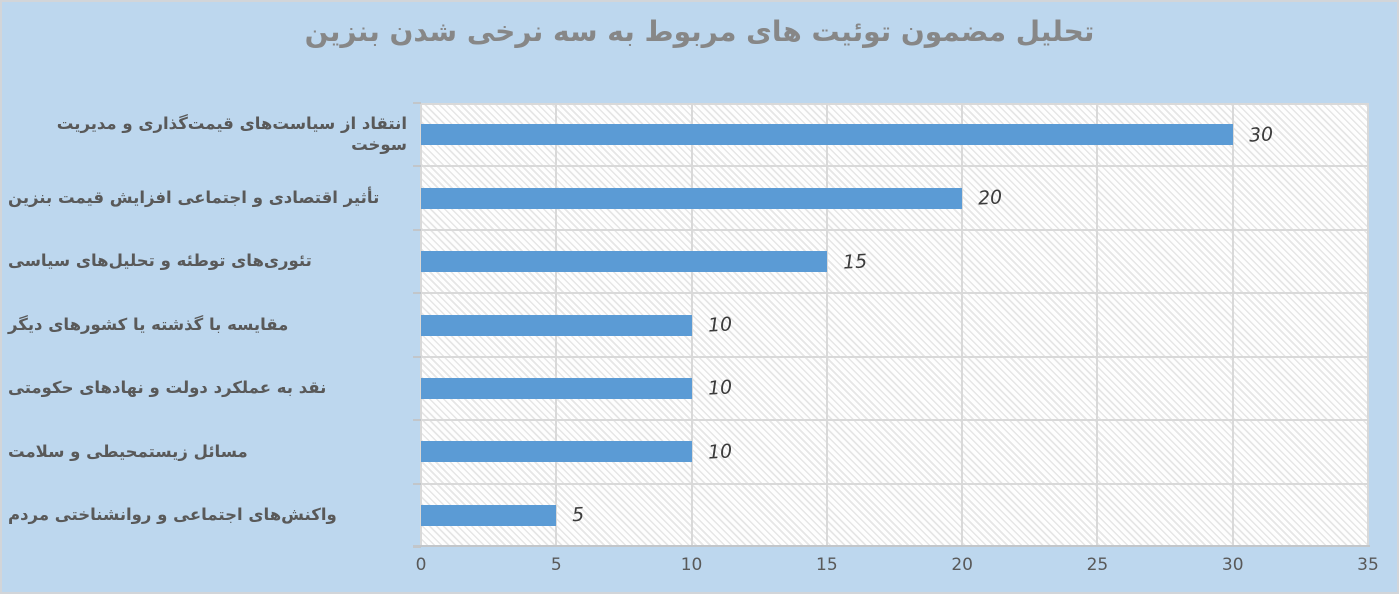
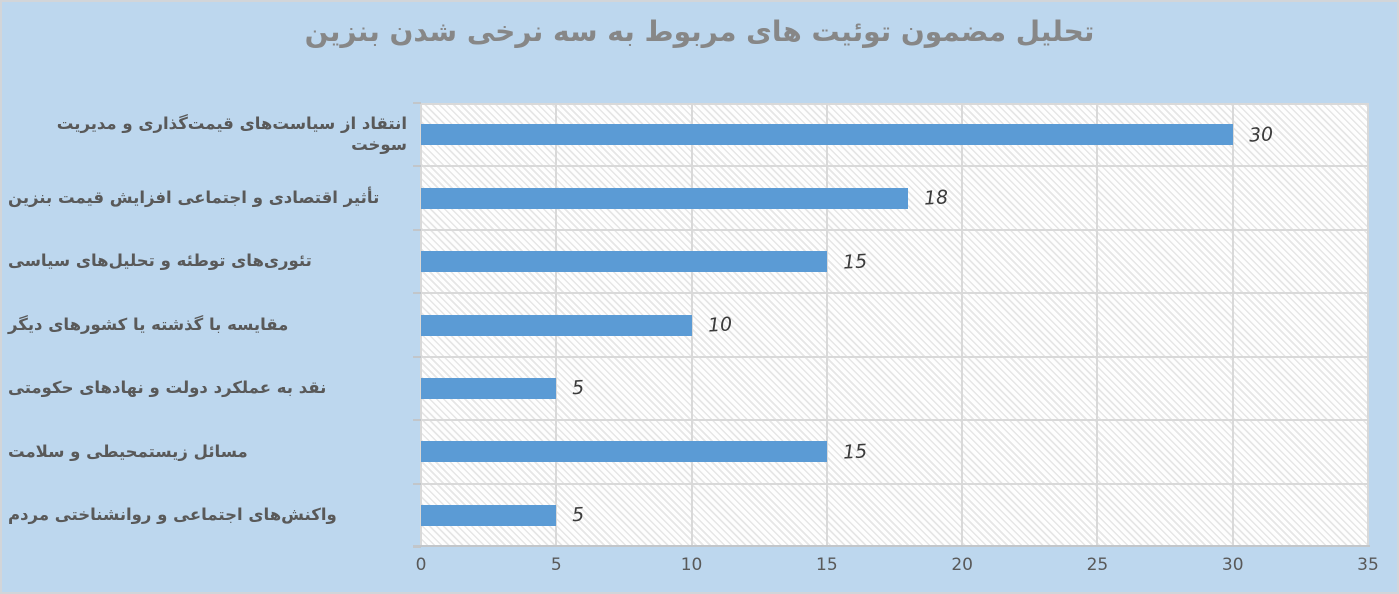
تأثیر اقتصادی و اجتماعی افزایش قیمت بنزین: 20 -> 18
نقد به عملکرد دولت و نهادهای حکومتی: 10 -> 5
مسائل زیستمحیطی و سلامت: 10 -> 15
